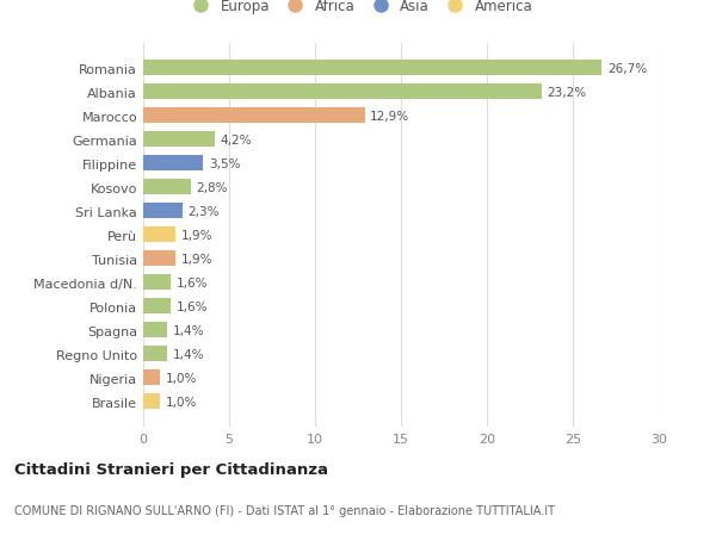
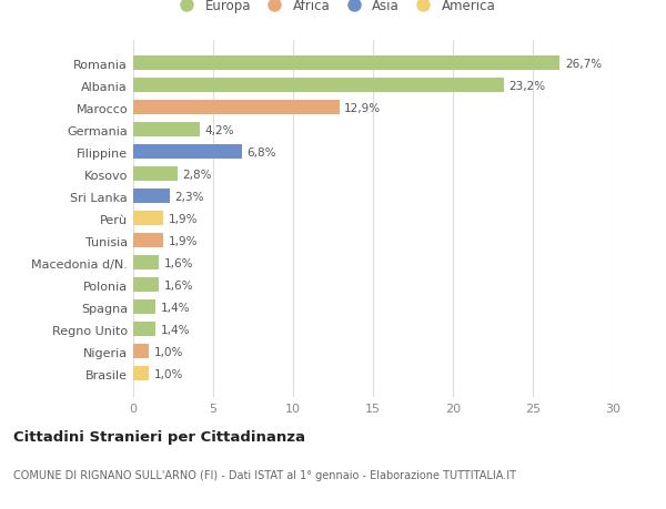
Filippine: 3,5% -> 6,8%
